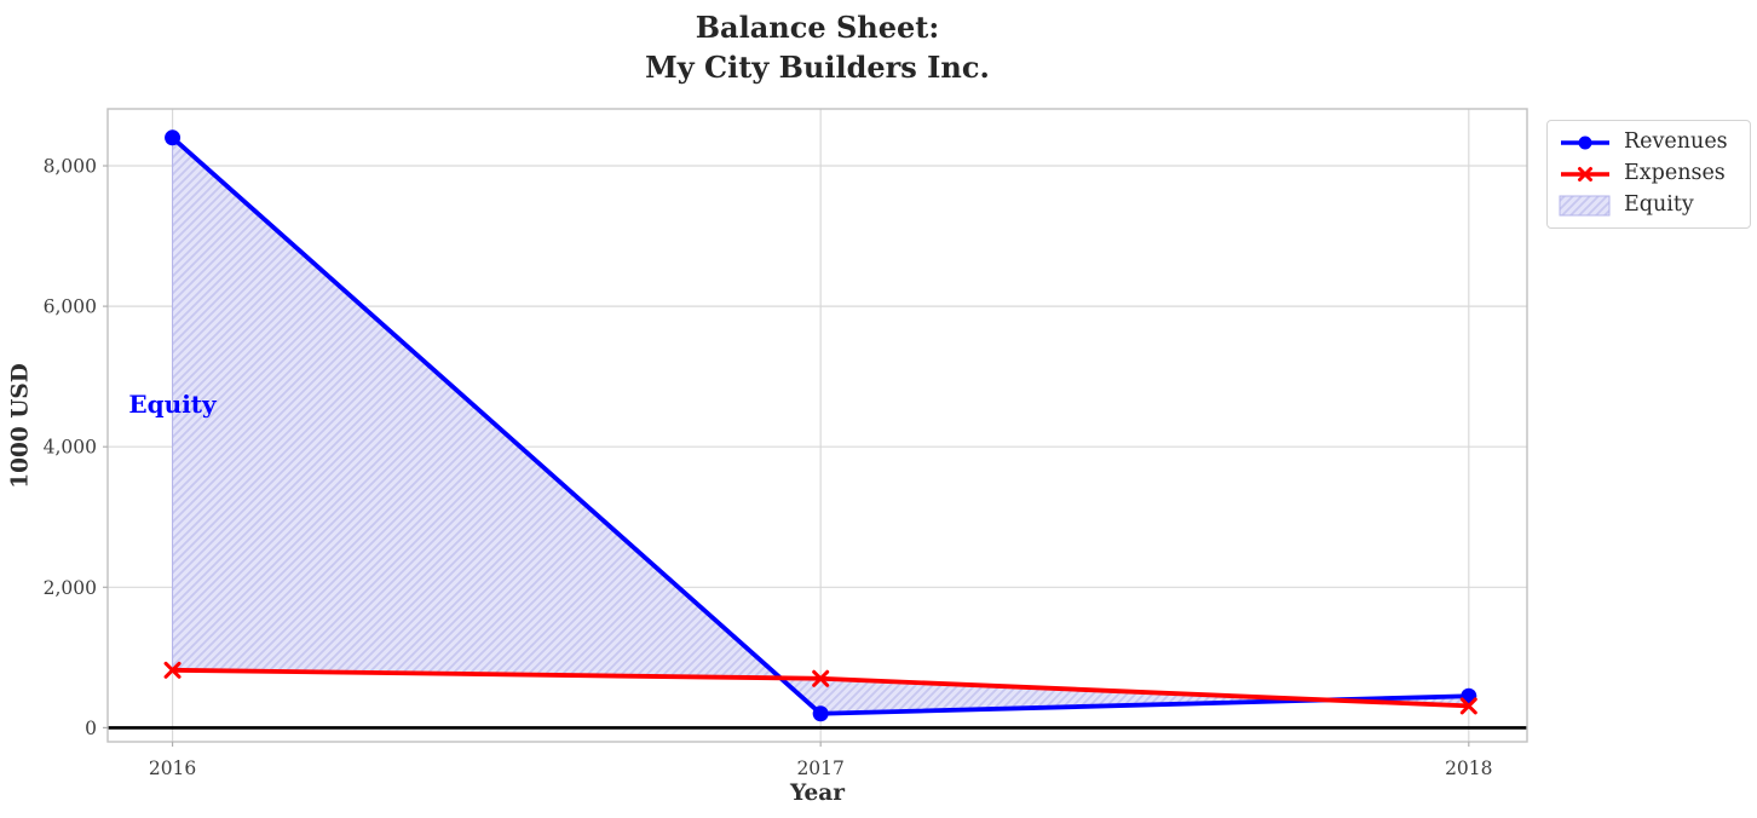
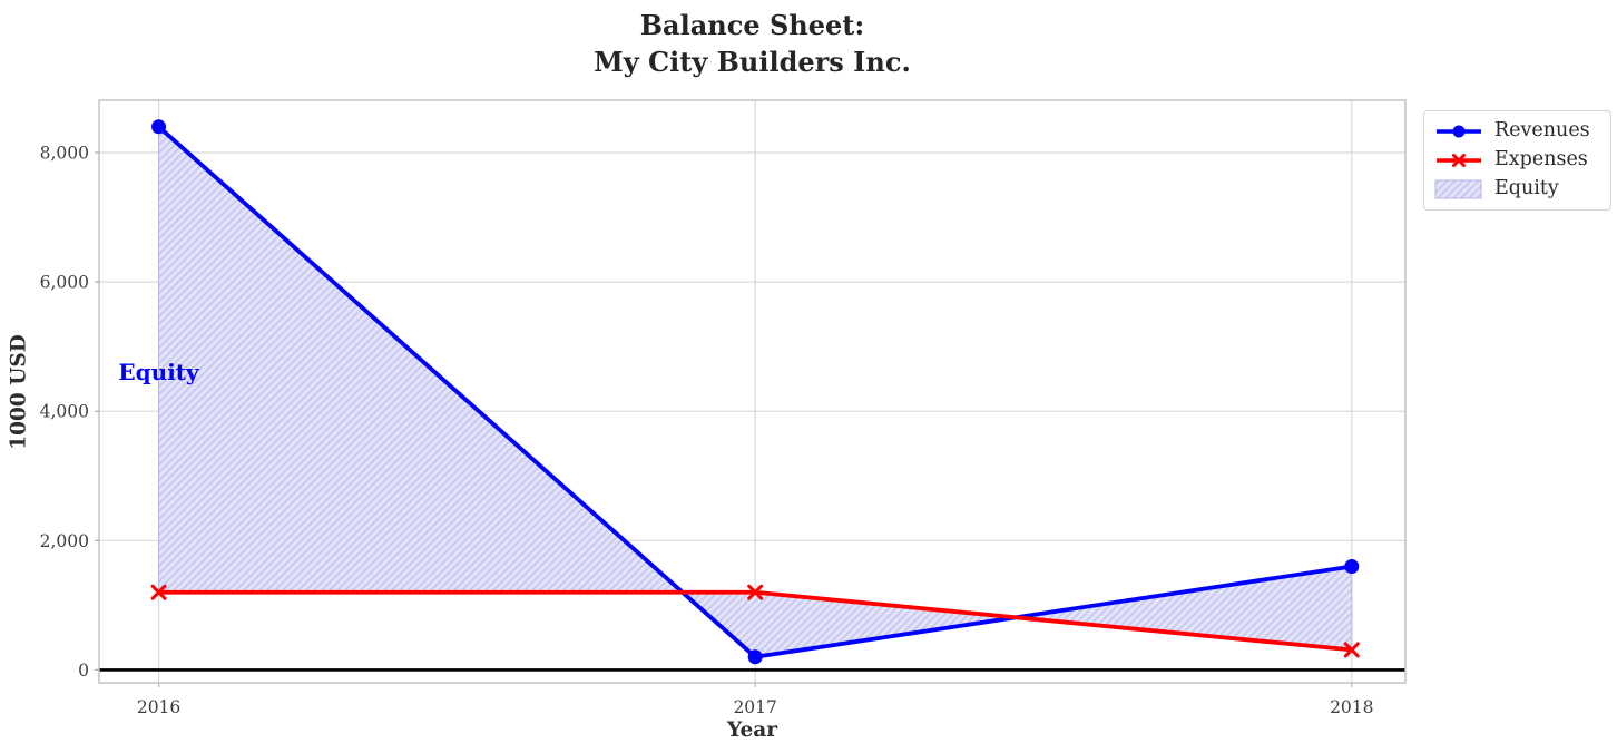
Expenses/2016: 800 -> 1200
Expenses/2017: 700 -> 1200
Revenues/2018: 400 -> 1600
